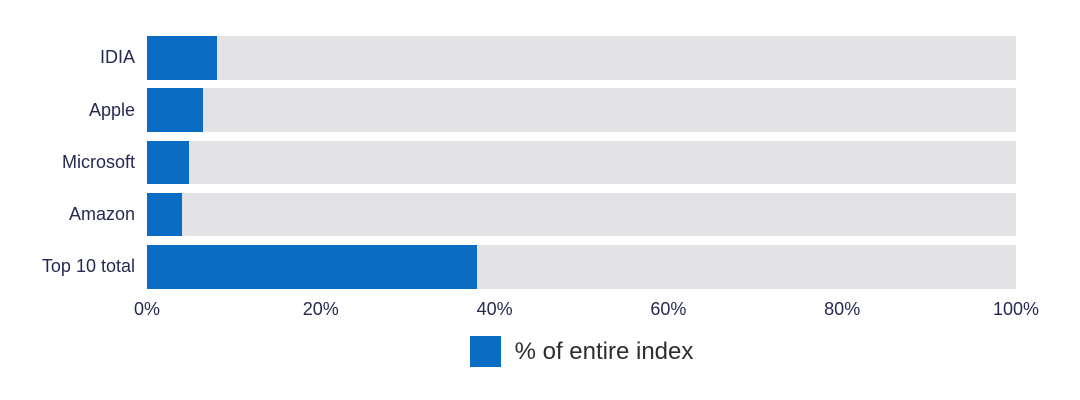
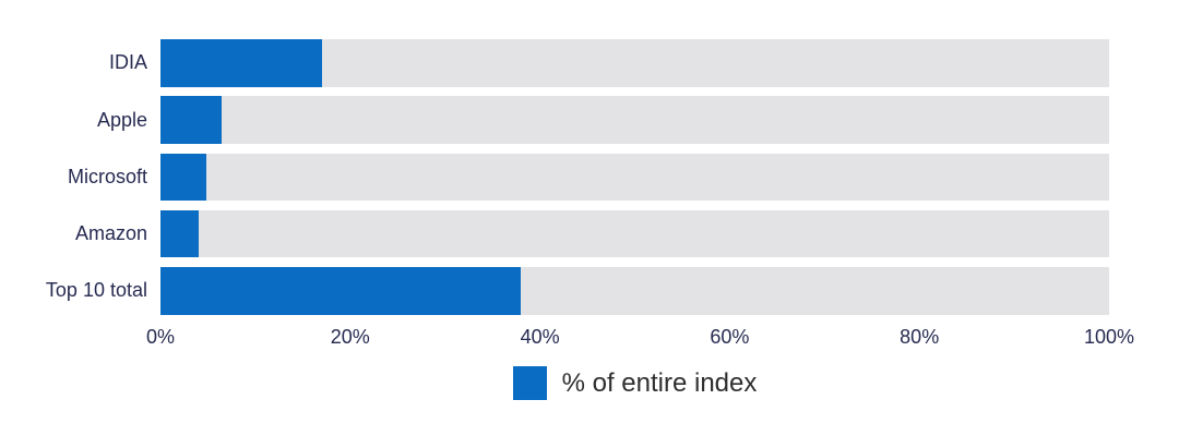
IDIA: 8% -> 17%
